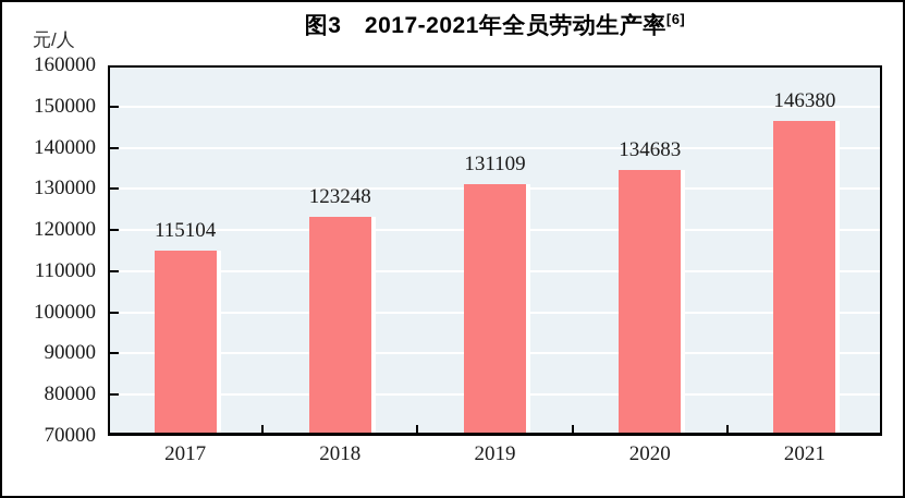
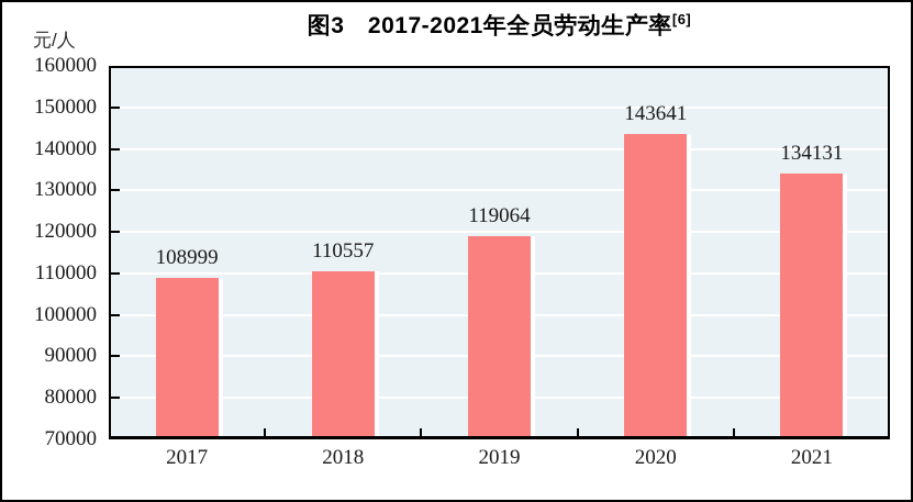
2017: 115104 -> 108999
2018: 123248 -> 110557
2019: 131109 -> 119064
2020: 134683 -> 143641
2021: 146380 -> 134131
